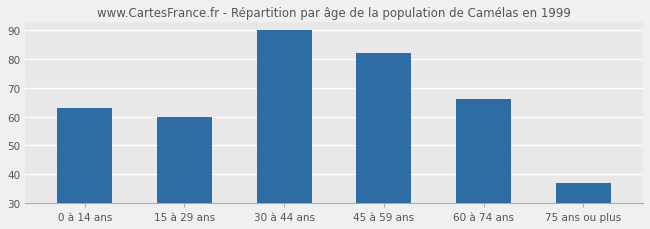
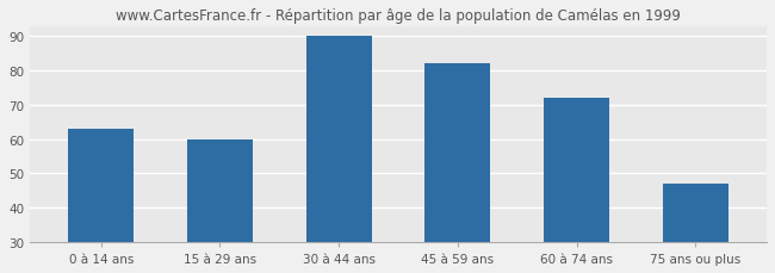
60 à 74 ans: 66 -> 72
75 ans ou plus: 37 -> 47
